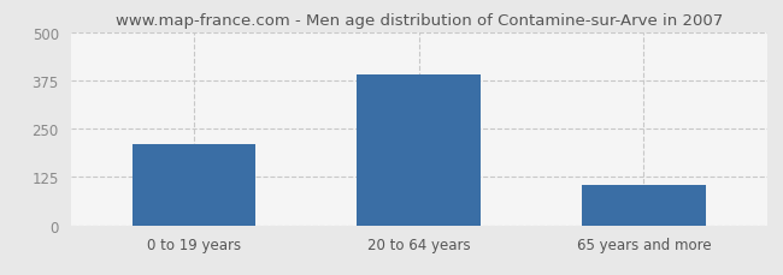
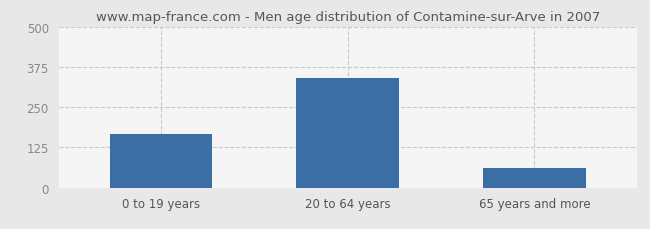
0 to 19 years: 210 -> 165
20 to 64 years: 390 -> 340
65 years and more: 105 -> 60
